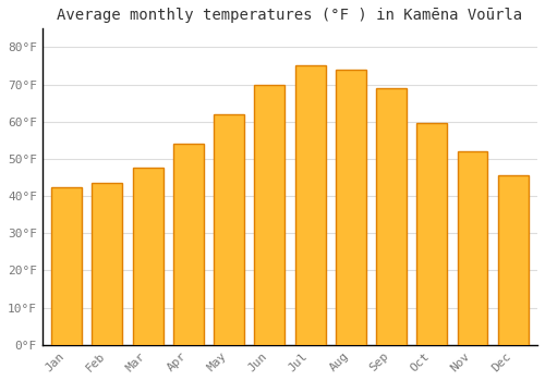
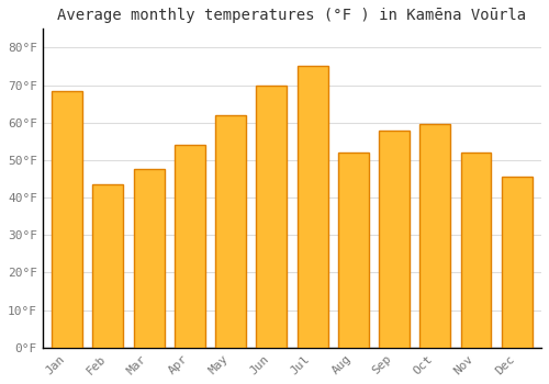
Jan: 42.5°F -> 68.5°F
Aug: 74.0°F -> 52.0°F
Sep: 69.0°F -> 58.0°F
